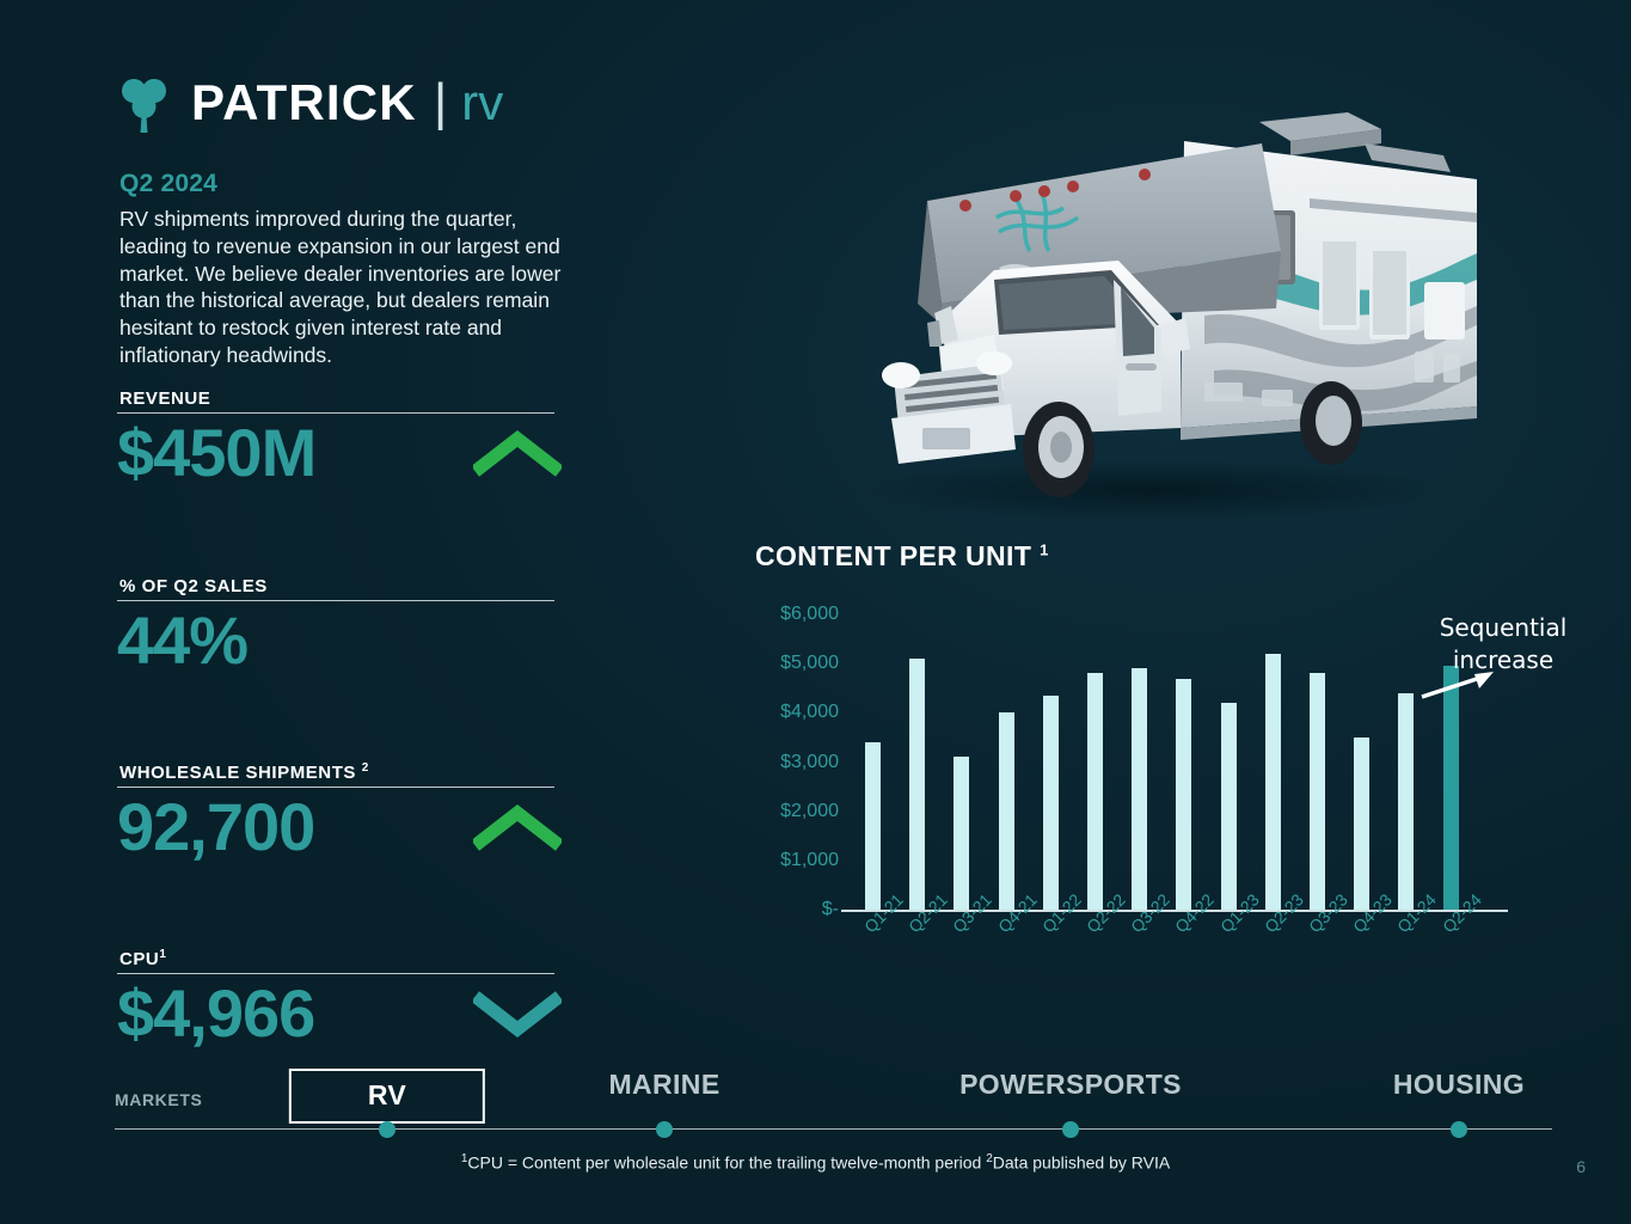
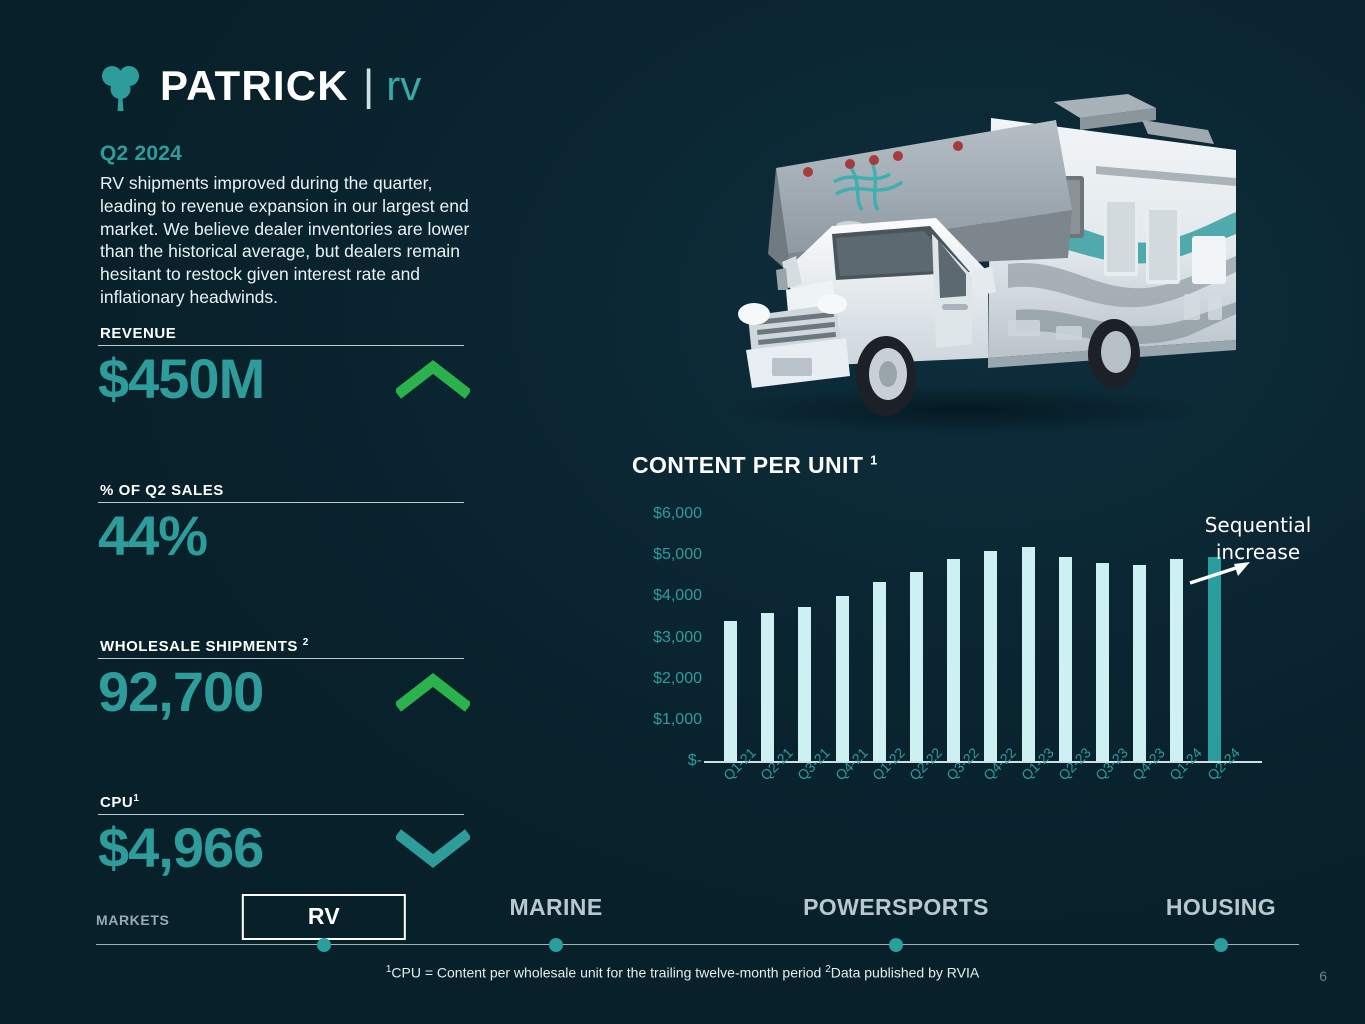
Q2-21: $5100 -> $3600
Q3-21: $3100 -> $3800
Q2-22: $4800 -> $4600
Q4-22: $4700 -> $5100
Q1-23: $4200 -> $5200
Q2-23: $5200 -> $5000
Q4-23: $3500 -> $4800
Q1-24: $4400 -> $4900
